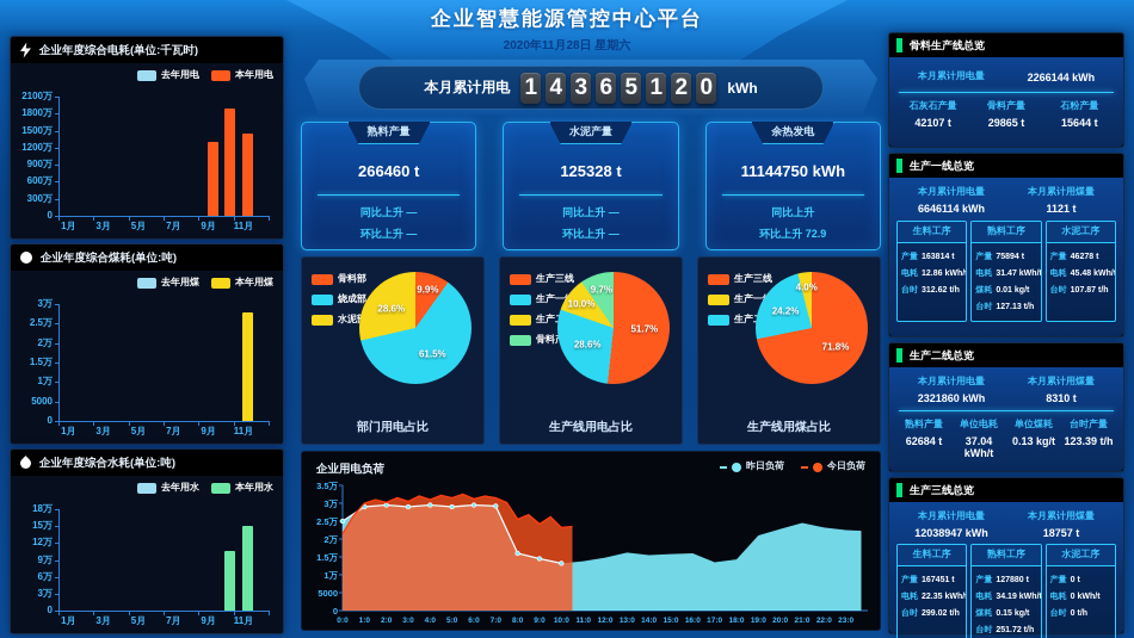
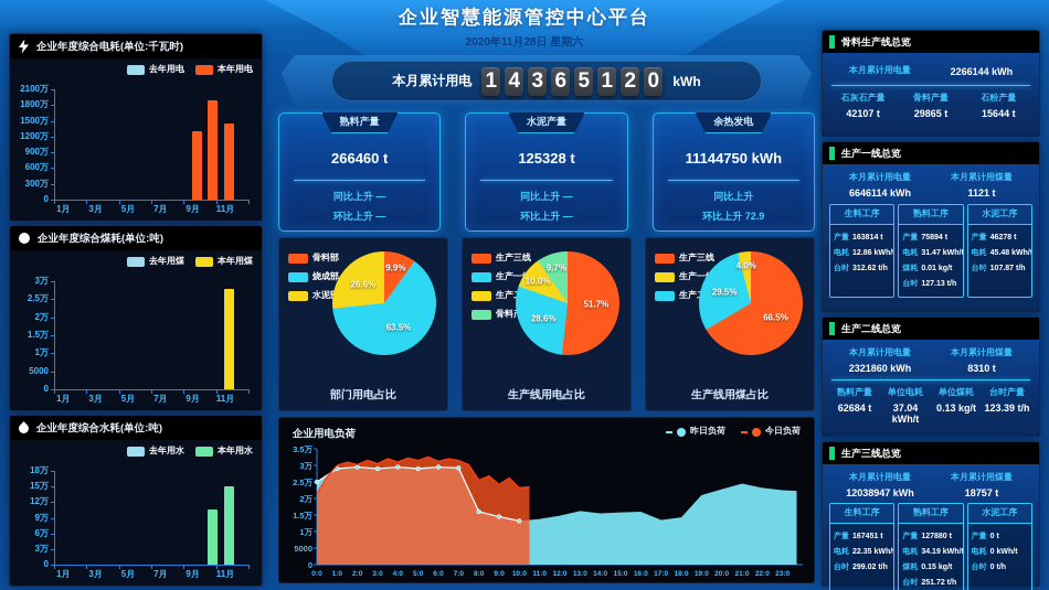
部门用电占比/烧成部: 61.5% -> 63.5%
部门用电占比/水泥部: 28.6% -> 26.6%
生产线用煤占比/生产三线: 71.8% -> 66.5%
生产线用煤占比/生产二线: 24.2% -> 29.5%
